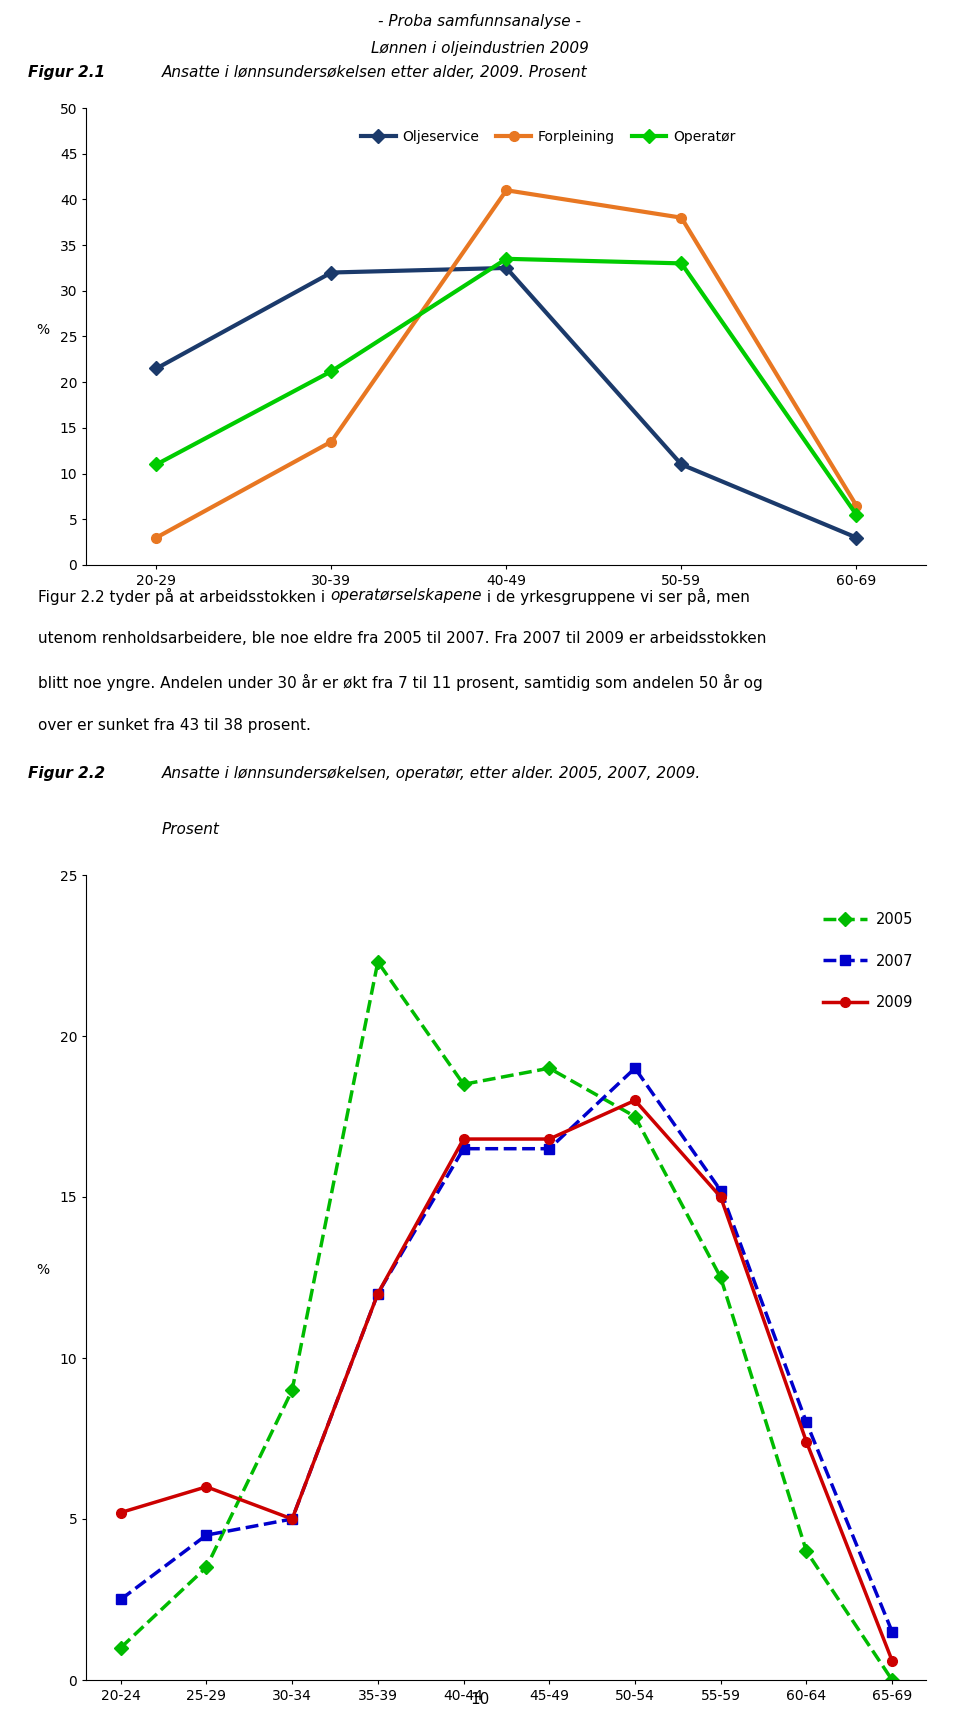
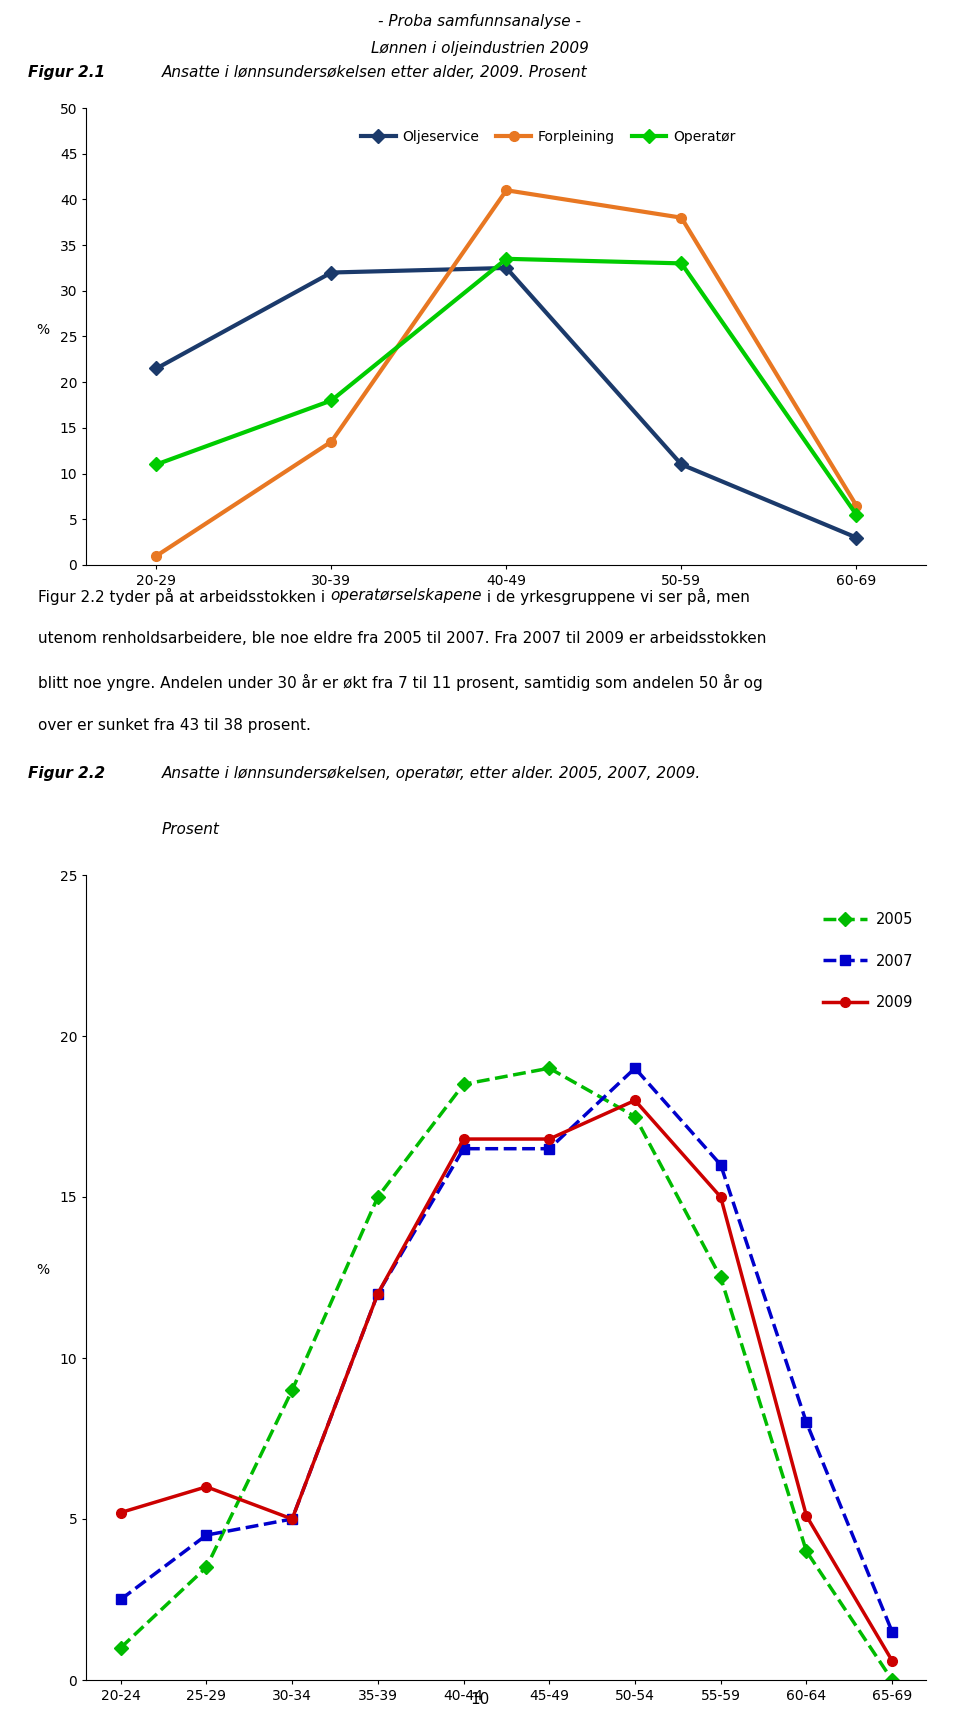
Forpleining/20-29: 3.0 -> 1.0
Operatør/30-39: 21.2 -> 18.0
2005/35-39: 22.3 -> 15.0
2007/55-59: 15.2 -> 16.0
2009/60-64: 7.4 -> 5.1
